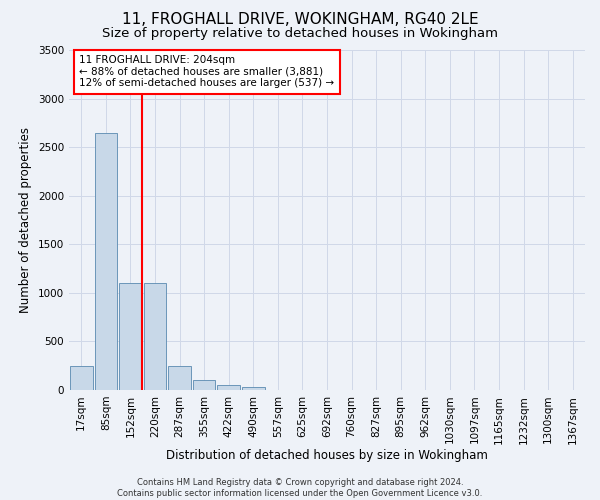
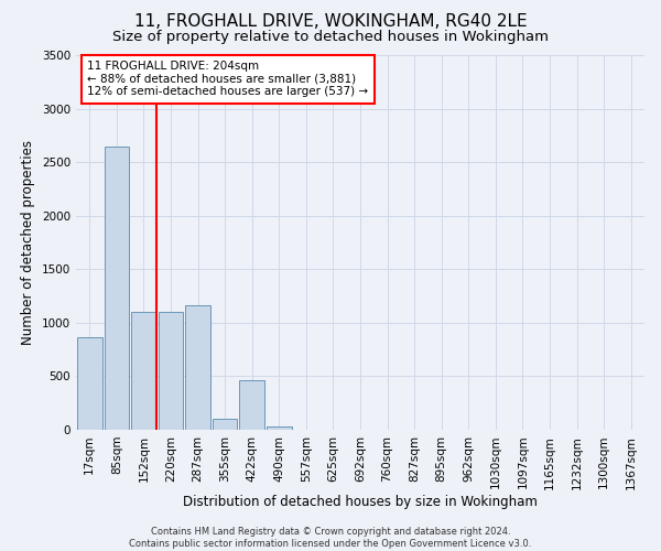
17sqm: 250 -> 860
287sqm: 250 -> 1160
422sqm: 50 -> 460
